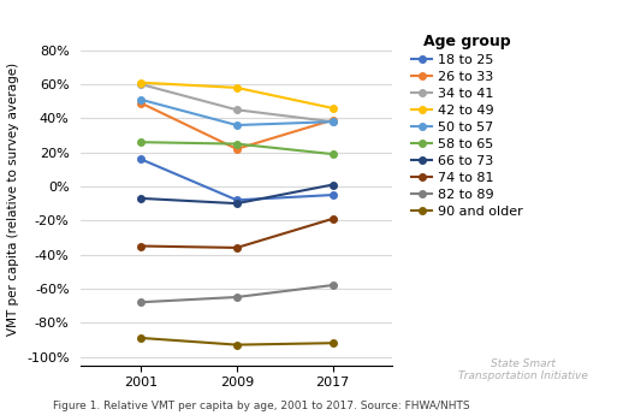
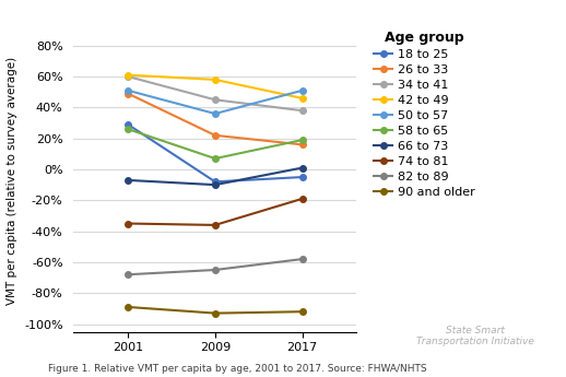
18 to 25/2001: 16% -> 29%
58 to 65/2009: 25% -> 7%
26 to 33/2017: 39% -> 16%
50 to 57/2017: 38% -> 51%
